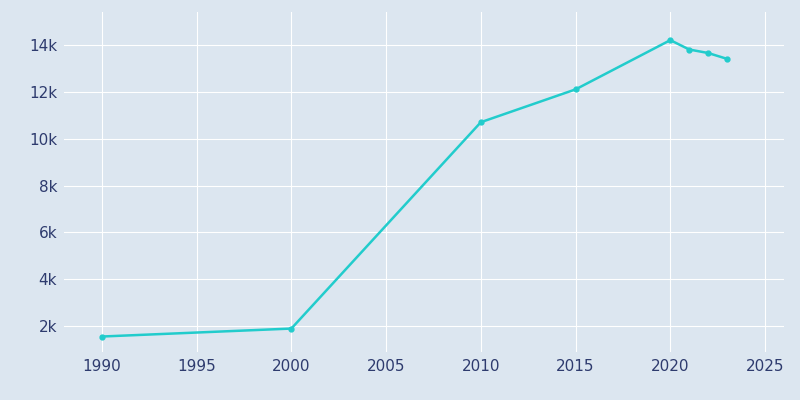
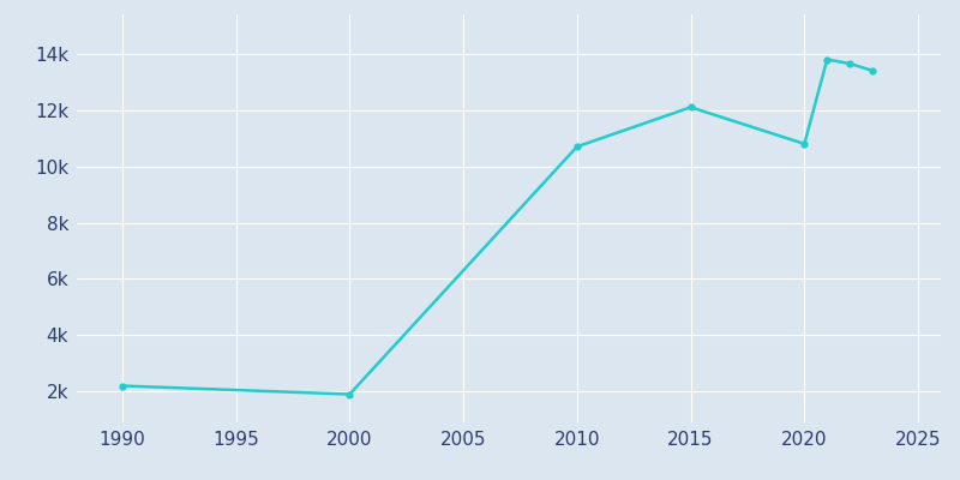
1990: 1.56k -> 2.20k
2020: 14.20k -> 10.80k
